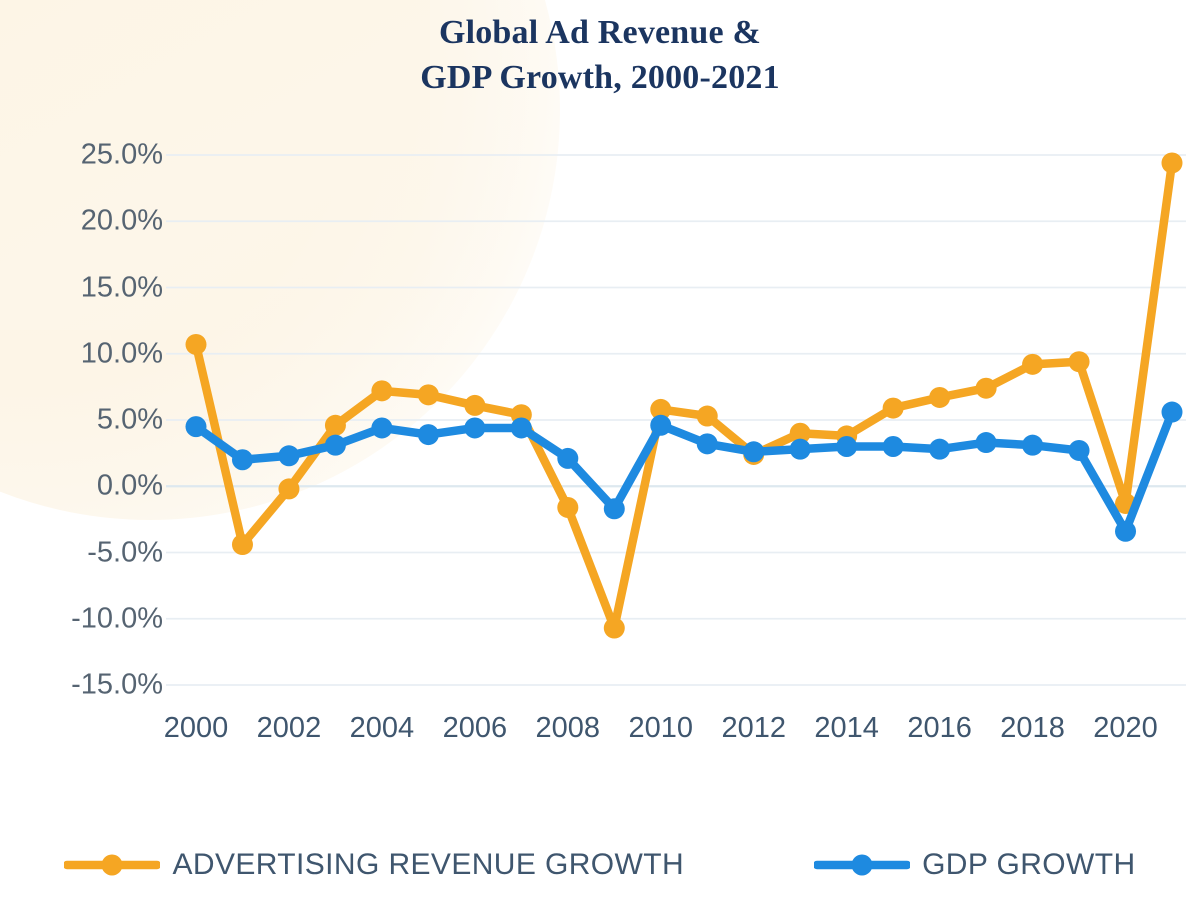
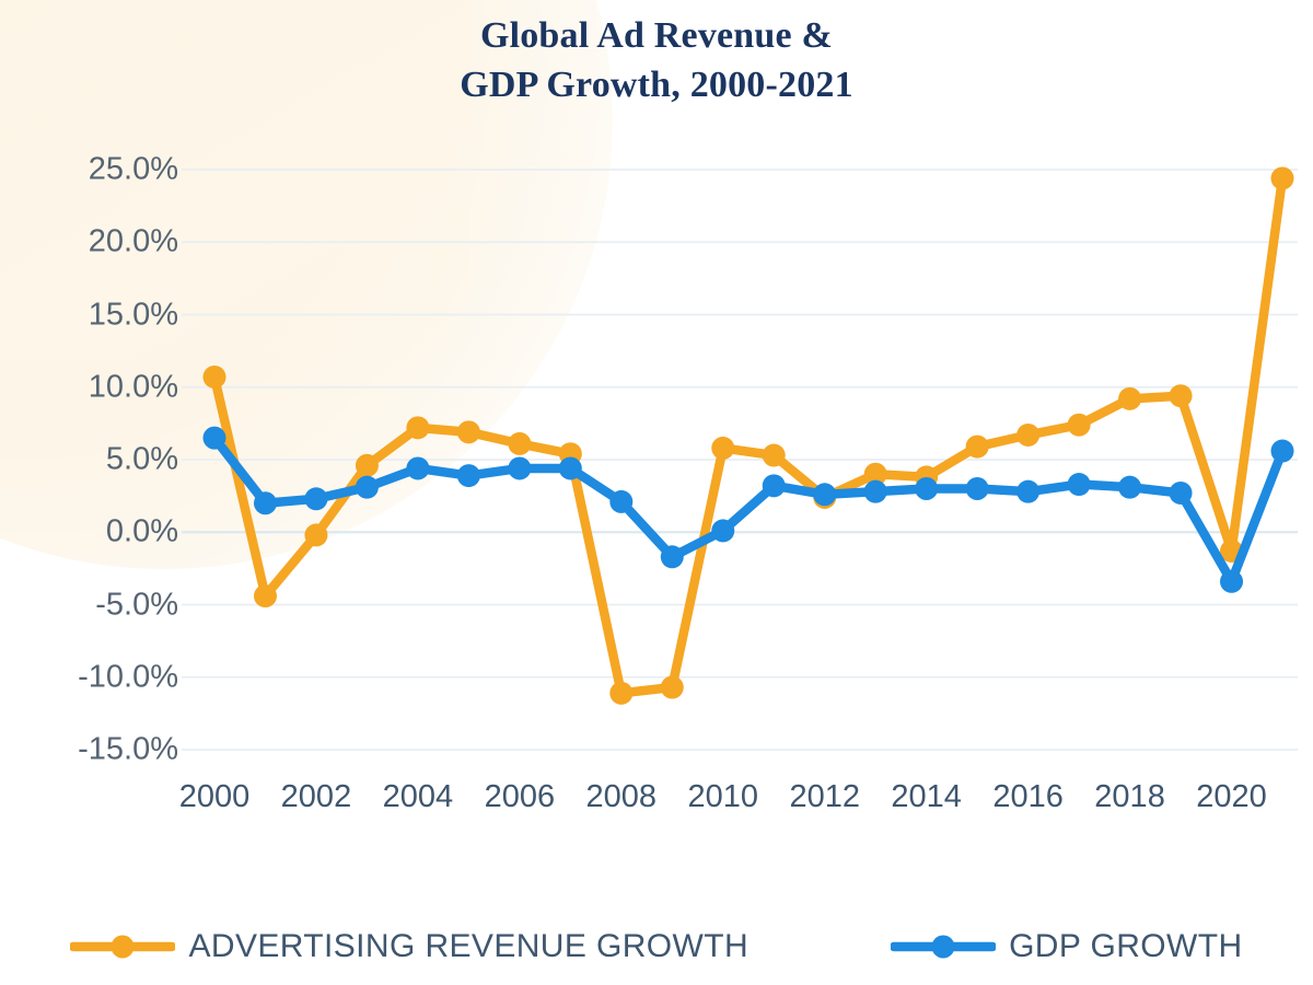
GDP GROWTH/2000: 4.5% -> 6.5%
ADVERTISING REVENUE GROWTH/2008: -1.6% -> -11.1%
GDP GROWTH/2010: 4.6% -> 0.1%
